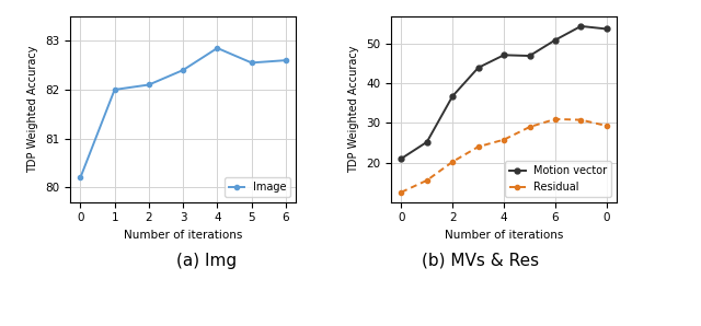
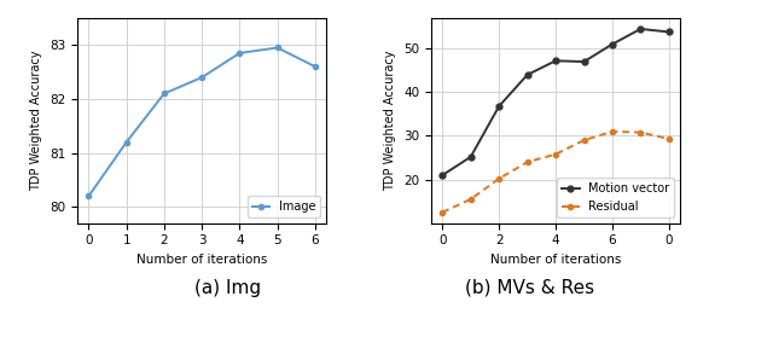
1: 82.00 -> 81.20
5: 82.55 -> 82.95
